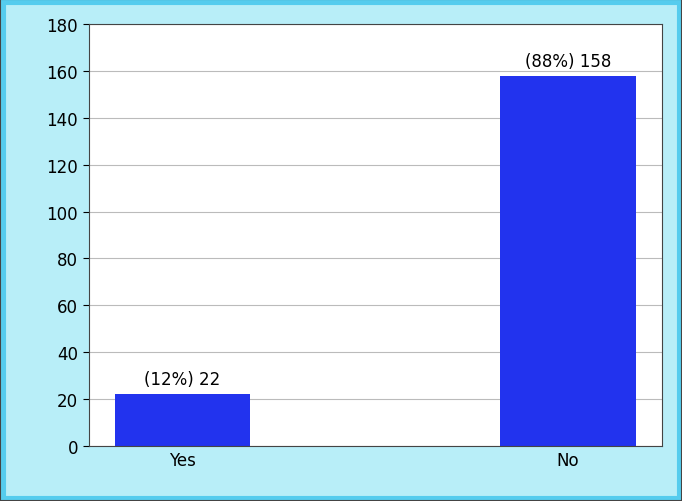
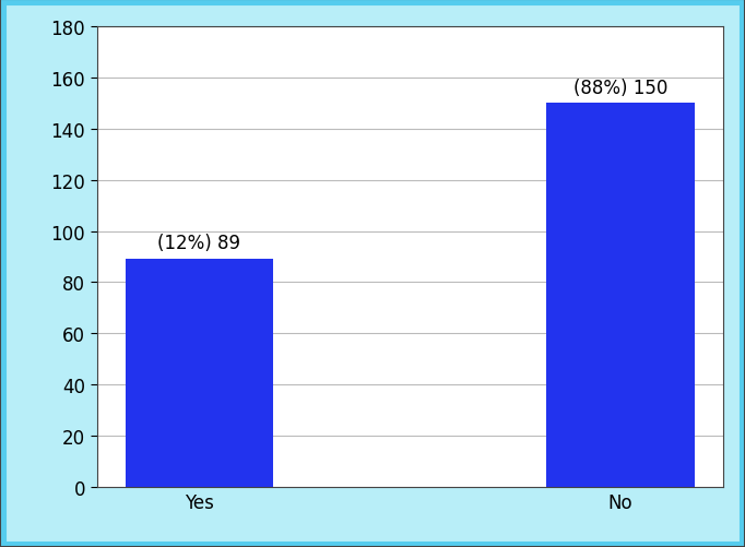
Yes: 22 -> 89
No: 158 -> 150
